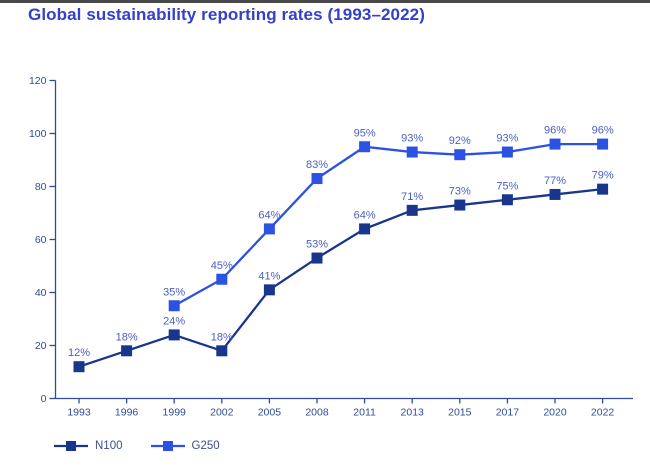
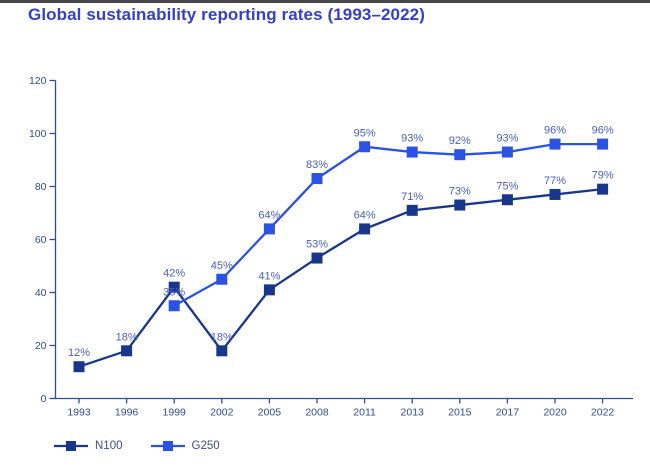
N100/1999: 24% -> 42%
